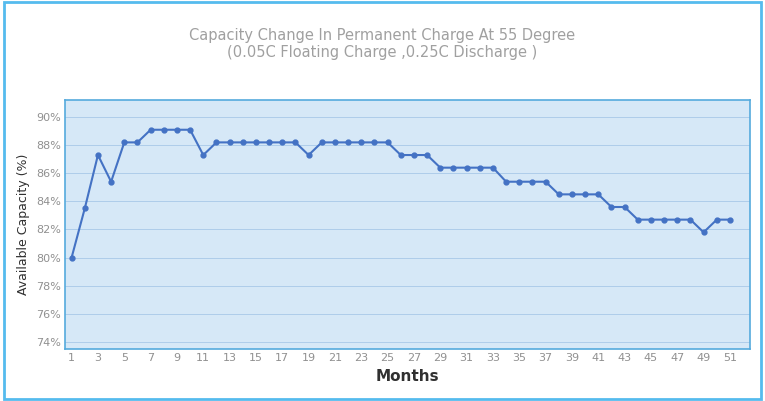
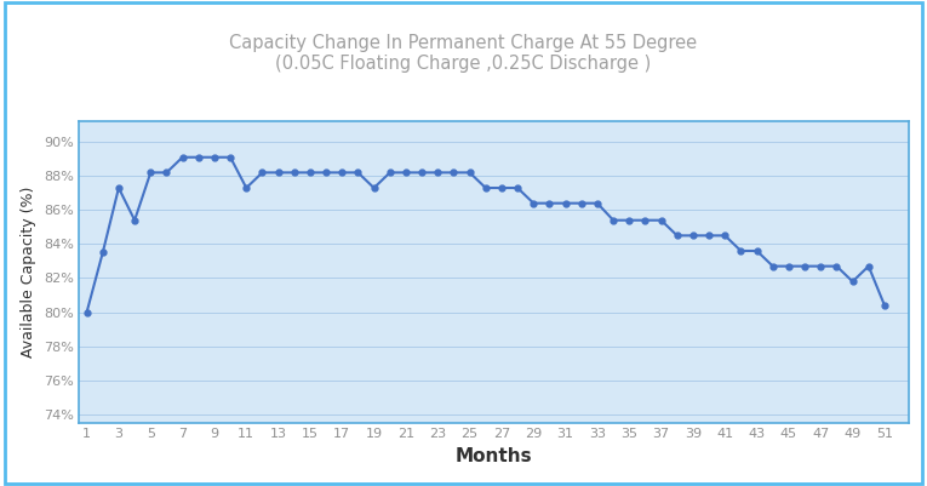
51: 82.7% -> 80.4%
